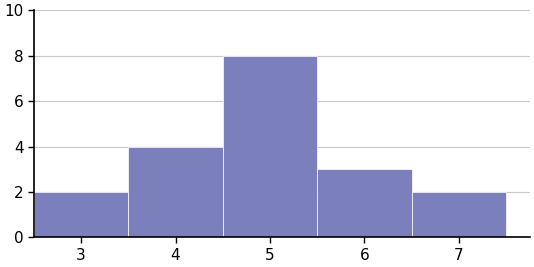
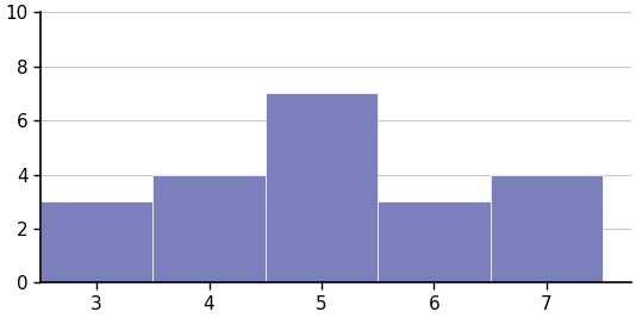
3: 2 -> 3
5: 8 -> 7
7: 2 -> 4
